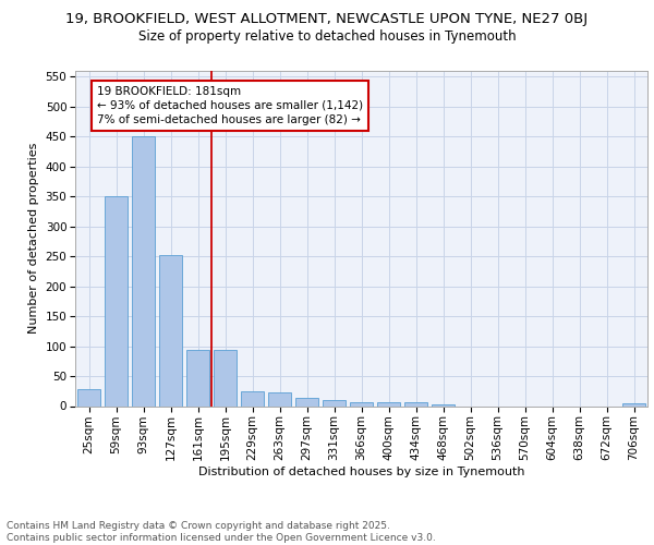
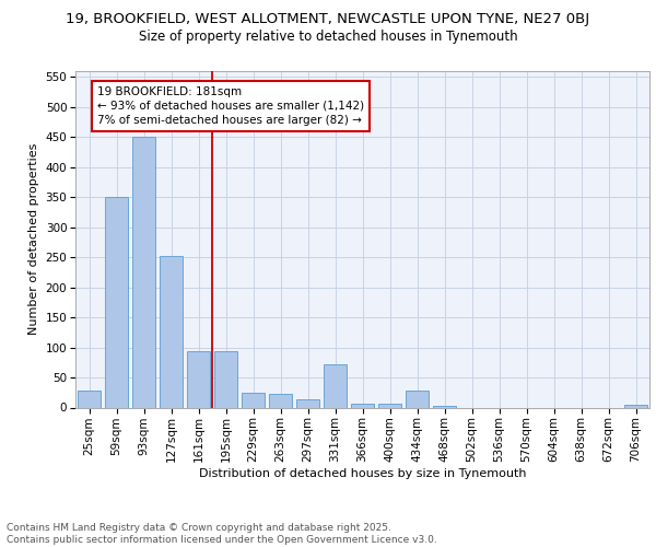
331sqm: 10 -> 72
434sqm: 6 -> 28
